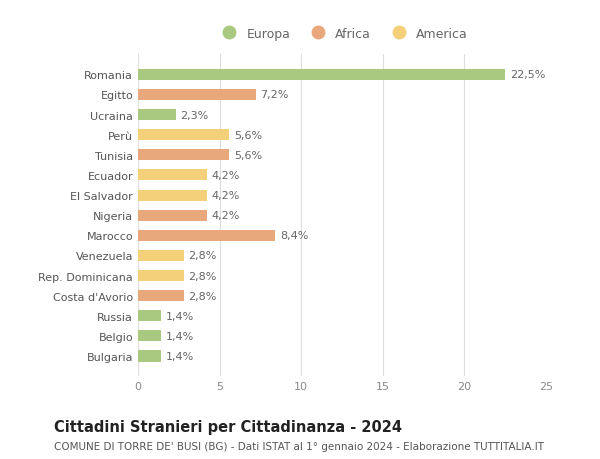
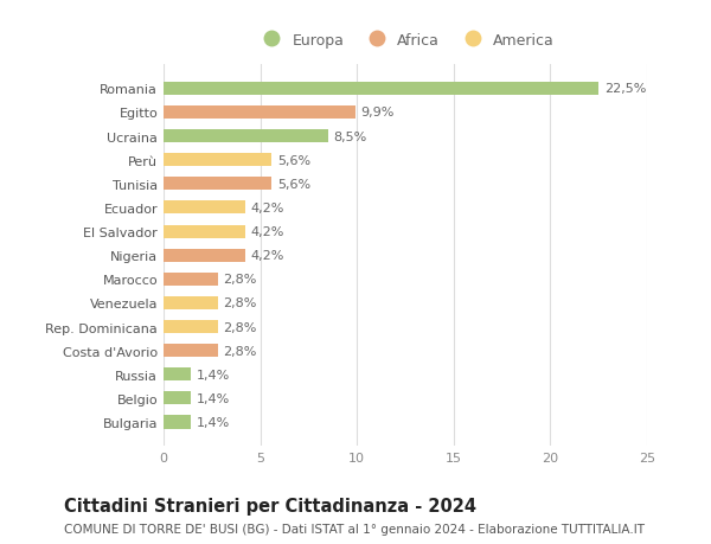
Egitto: 7,2% -> 9,9%
Ucraina: 2,3% -> 8,5%
Marocco: 8,4% -> 2,8%
